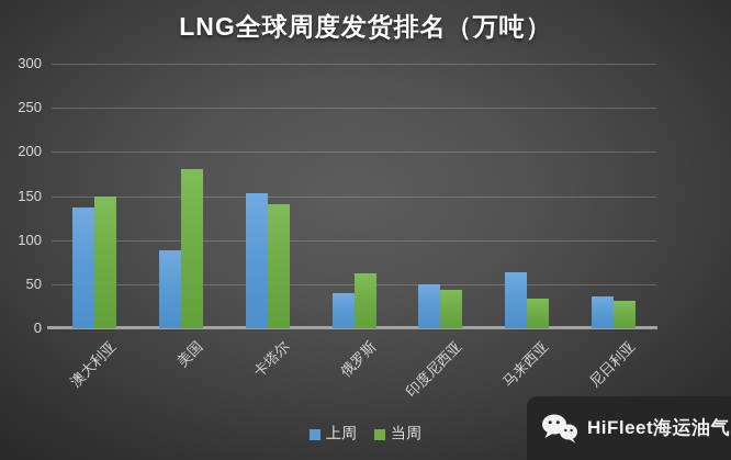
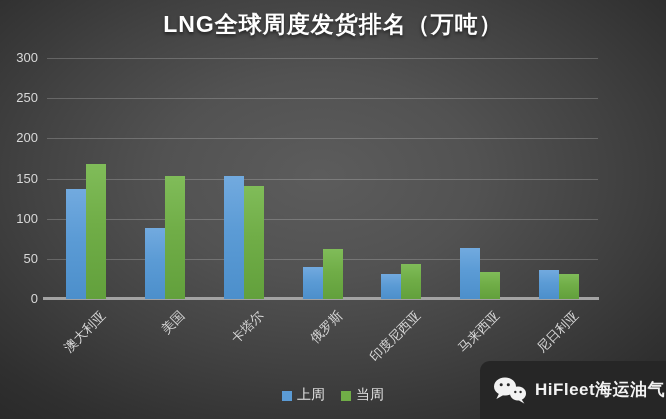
当周/澳大利亚: 150 -> 170
当周/美国: 180 -> 150
上周/印度尼西亚: 50 -> 30
